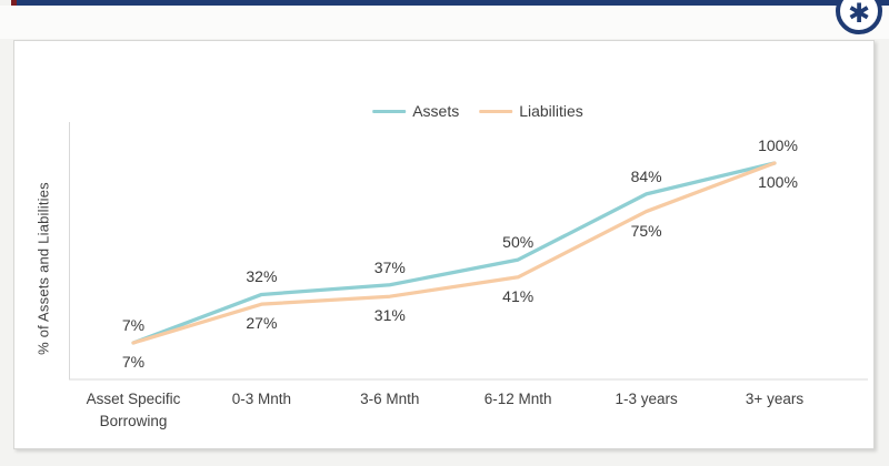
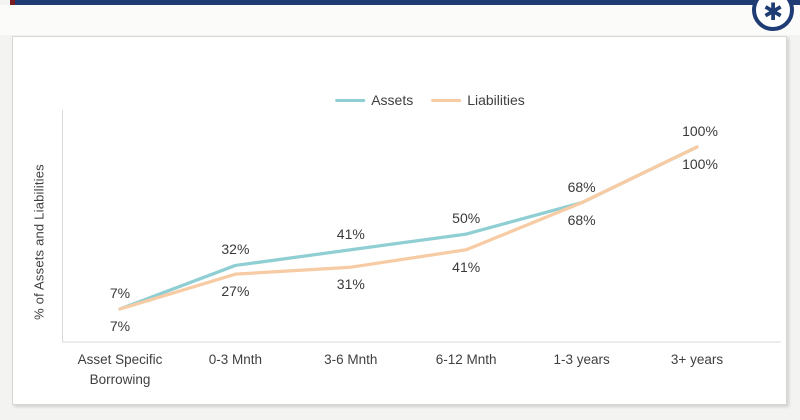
Assets/3-6 Mnth: 37% -> 41%
Assets/1-3 years: 84% -> 68%
Liabilities/1-3 years: 75% -> 68%
